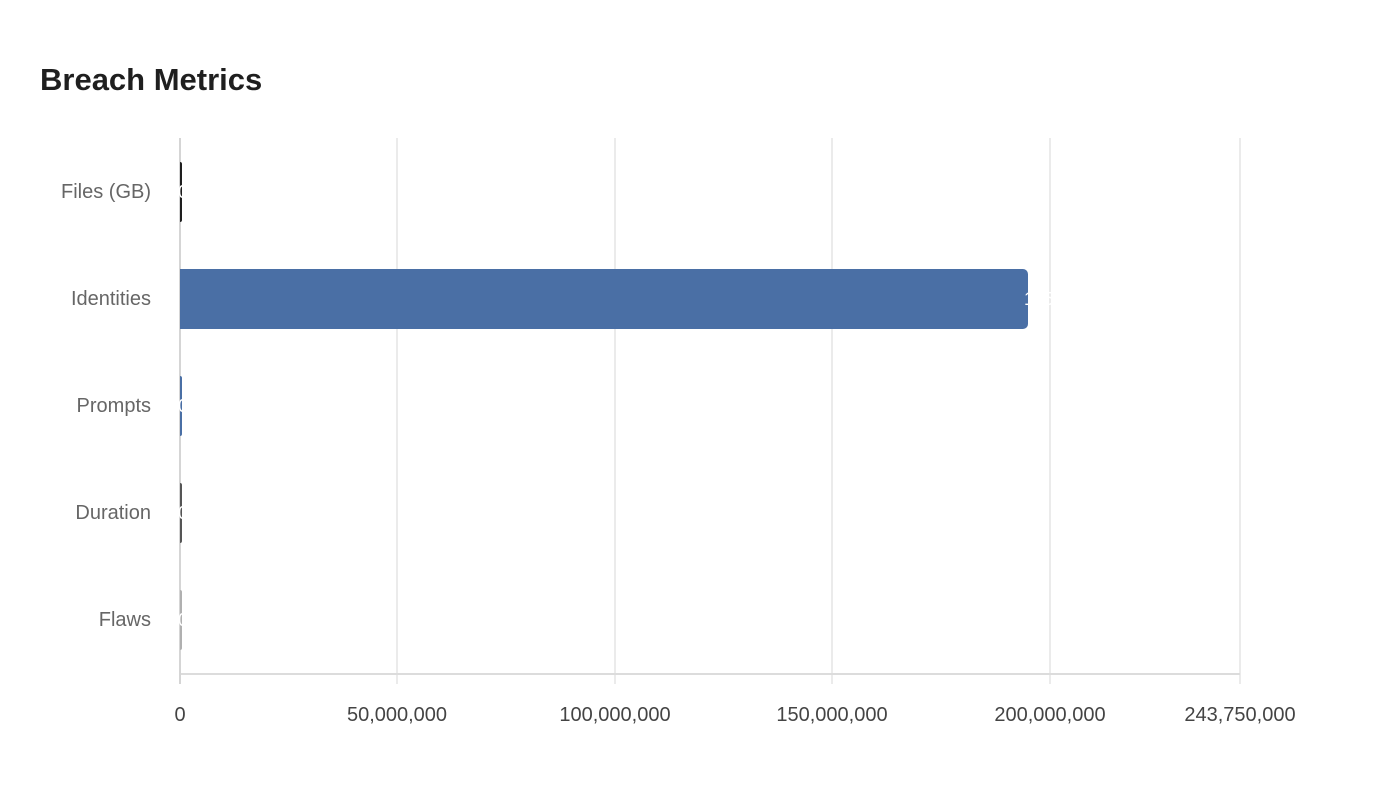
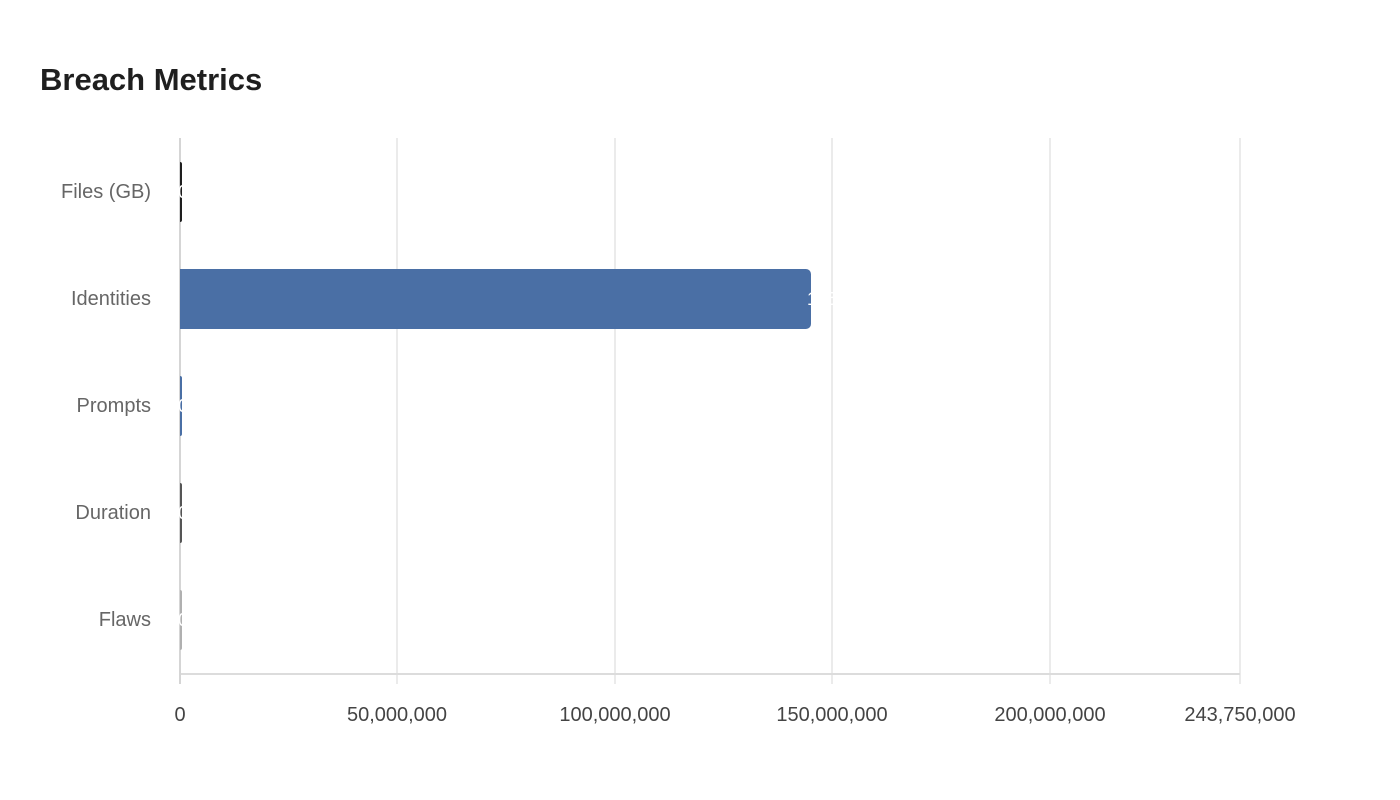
Identities: 195,000,000 -> 145,000,000
